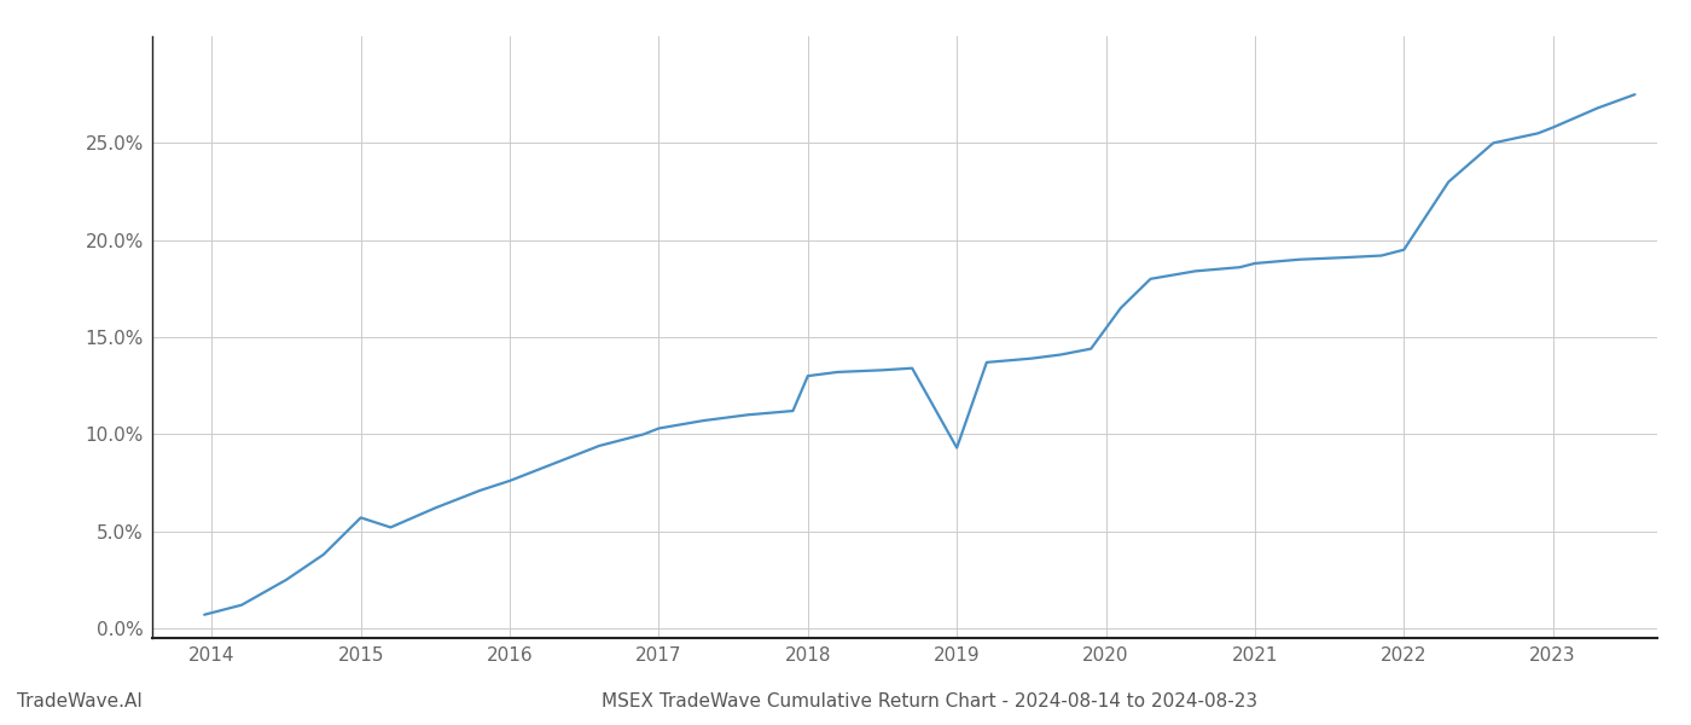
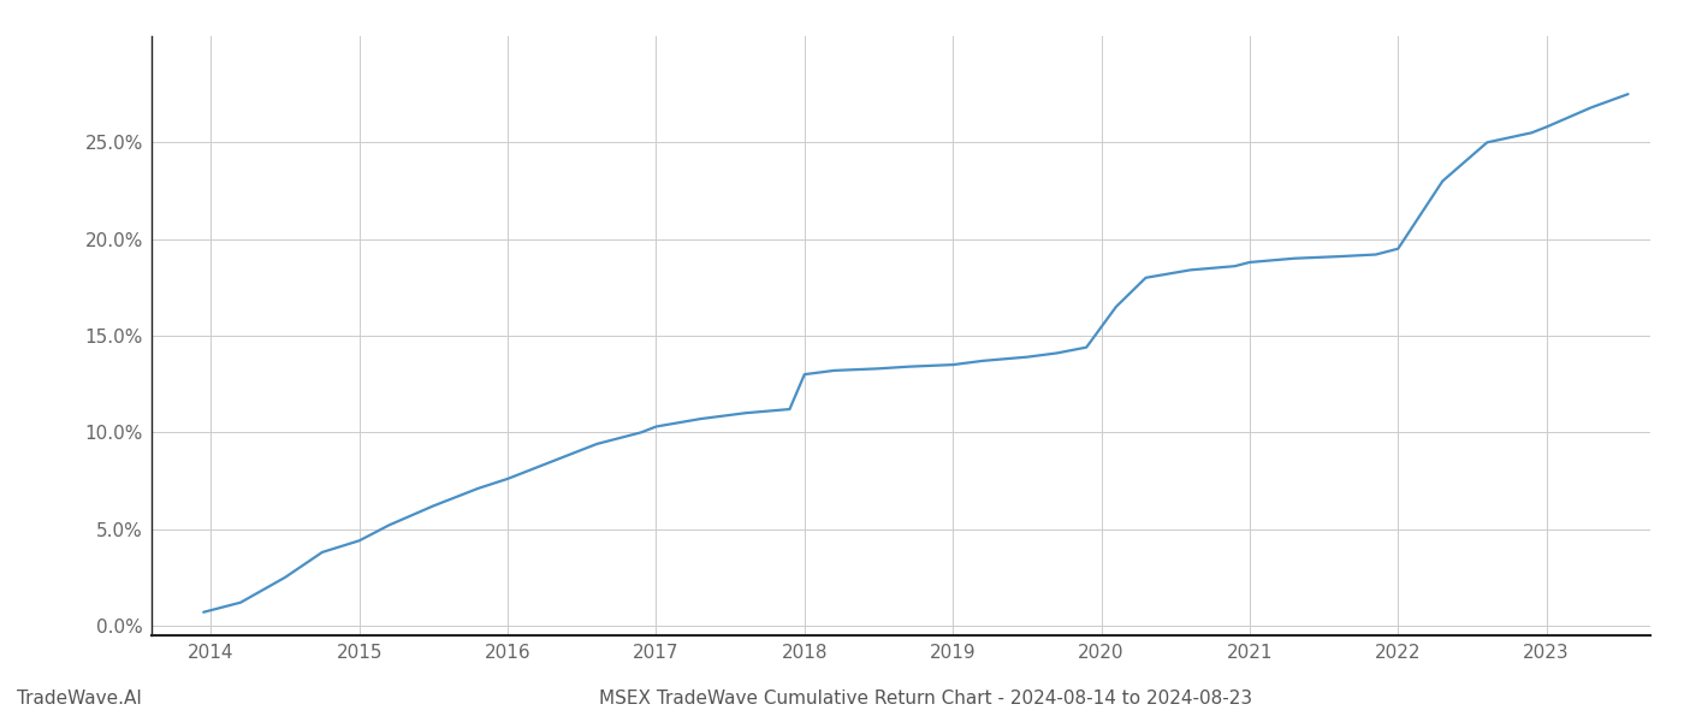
2015: 5.7% -> 4.4%
2019: 9.3% -> 13.5%
